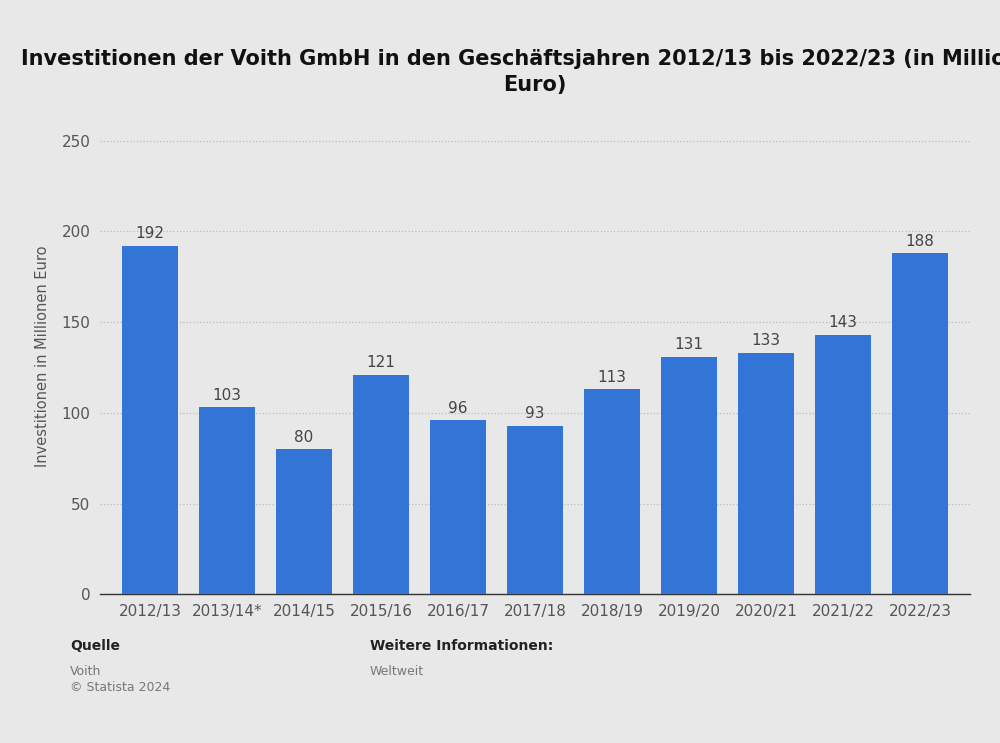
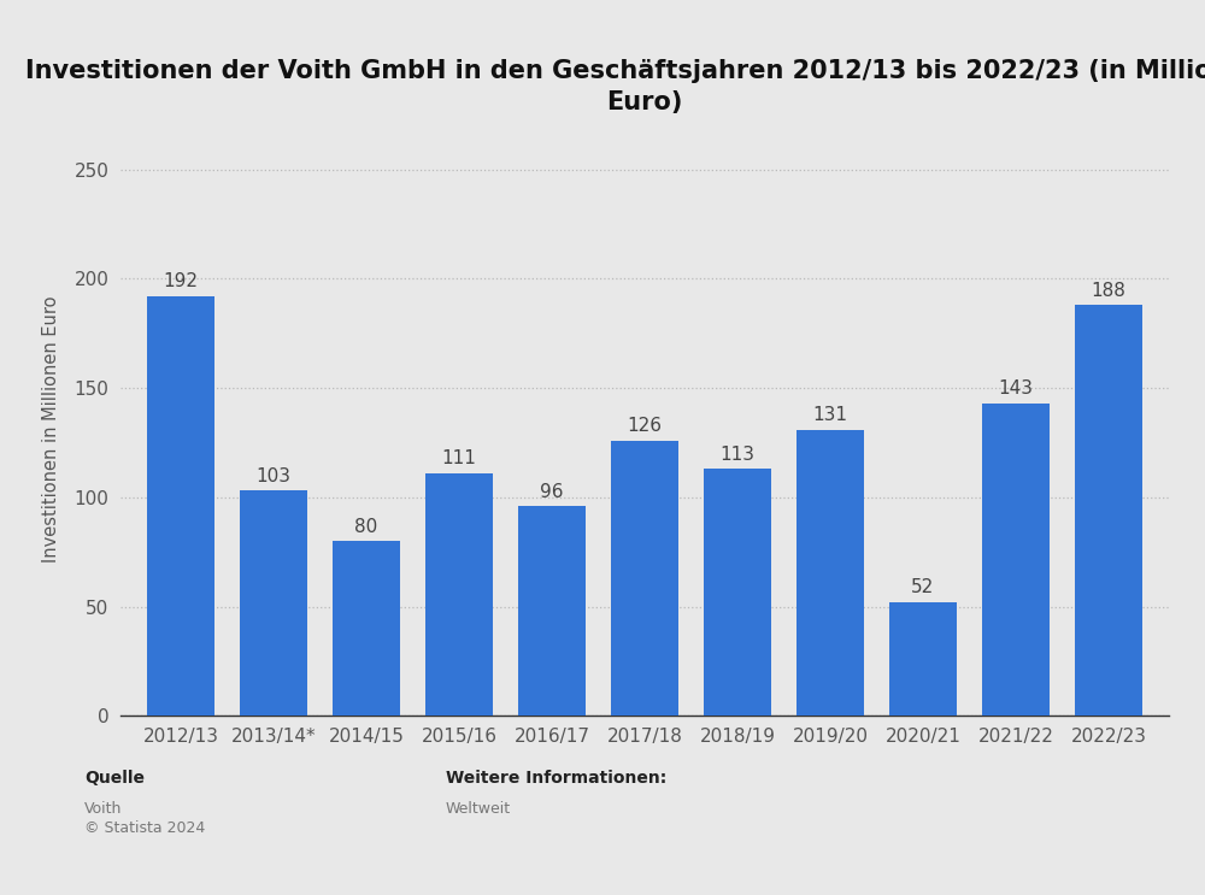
2015/16: 121 -> 111
2017/18: 93 -> 126
2020/21: 133 -> 52
